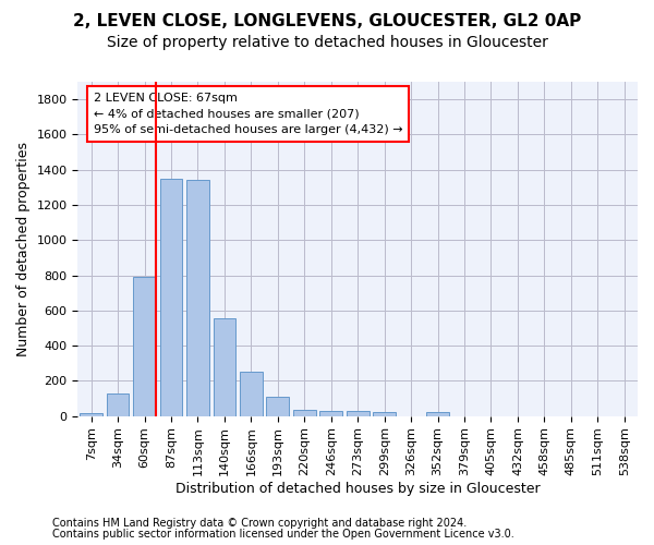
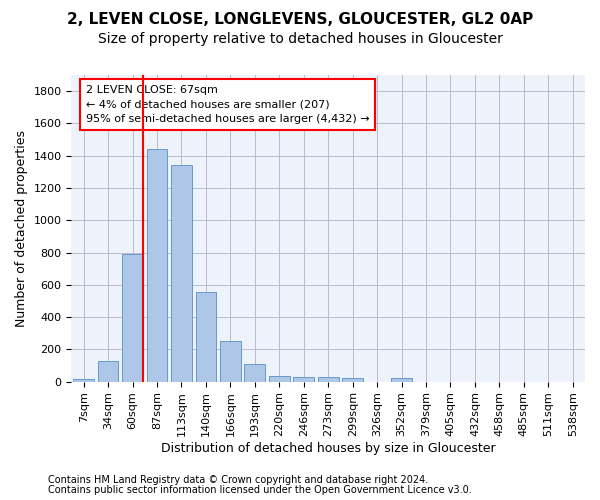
87sqm: 1350 -> 1440
